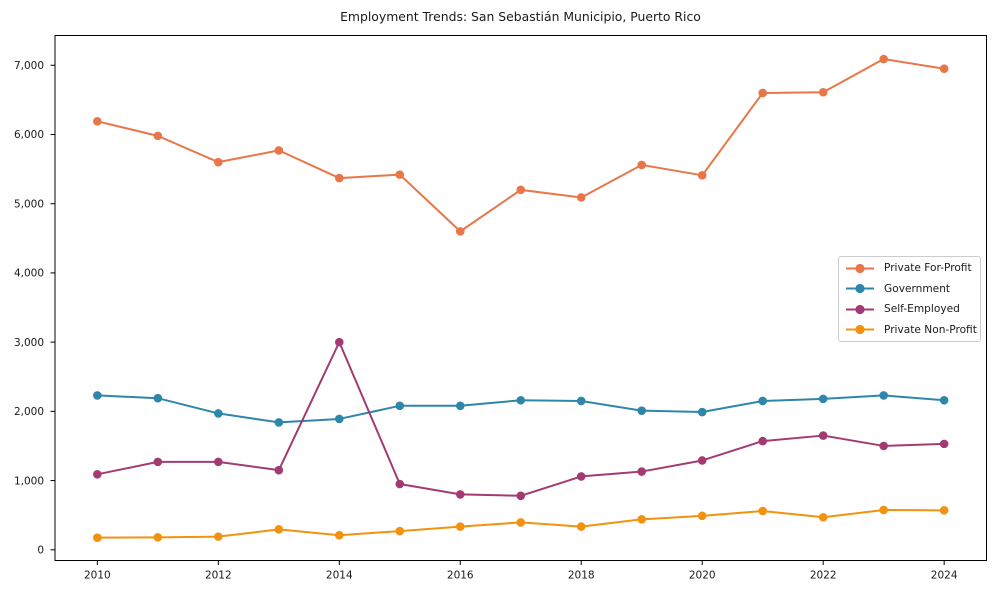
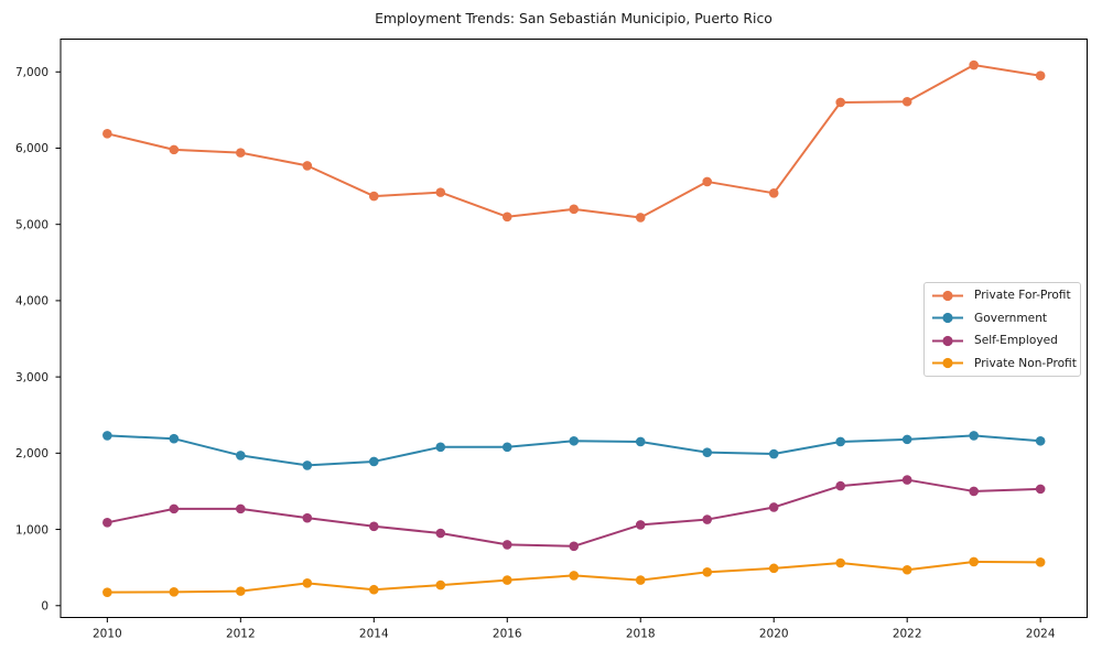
Private For-Profit/2012: 5600 -> 5900
Self-Employed/2014: 3000 -> 1000
Private For-Profit/2016: 4600 -> 5100
